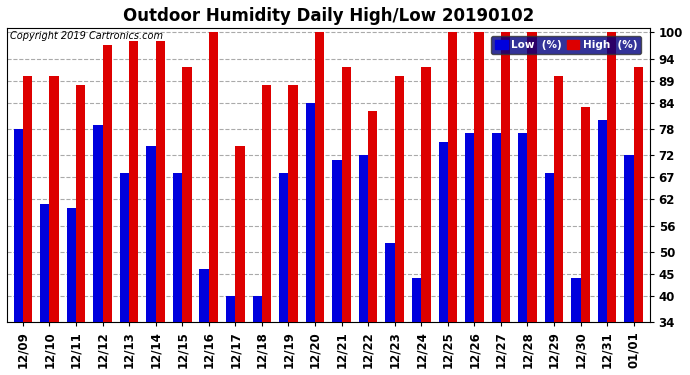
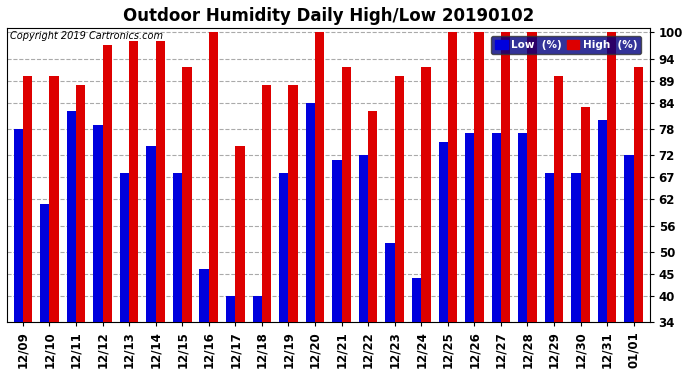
Low (%)/12/11: 60 -> 82
Low (%)/12/30: 44 -> 68
